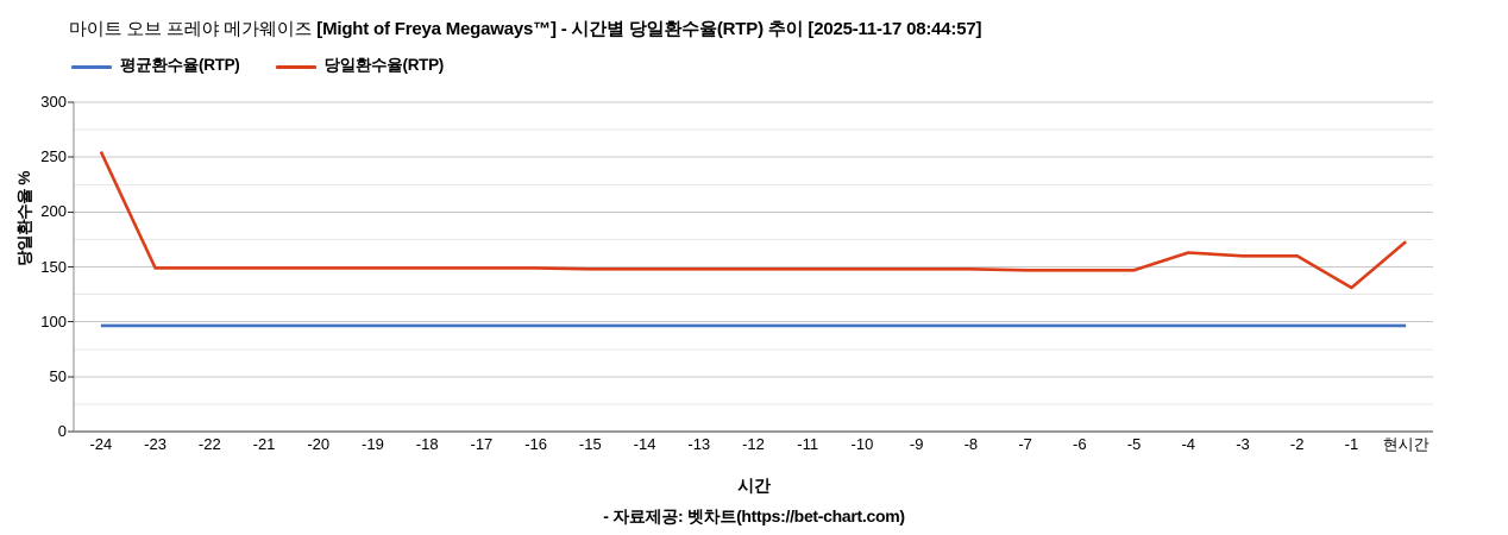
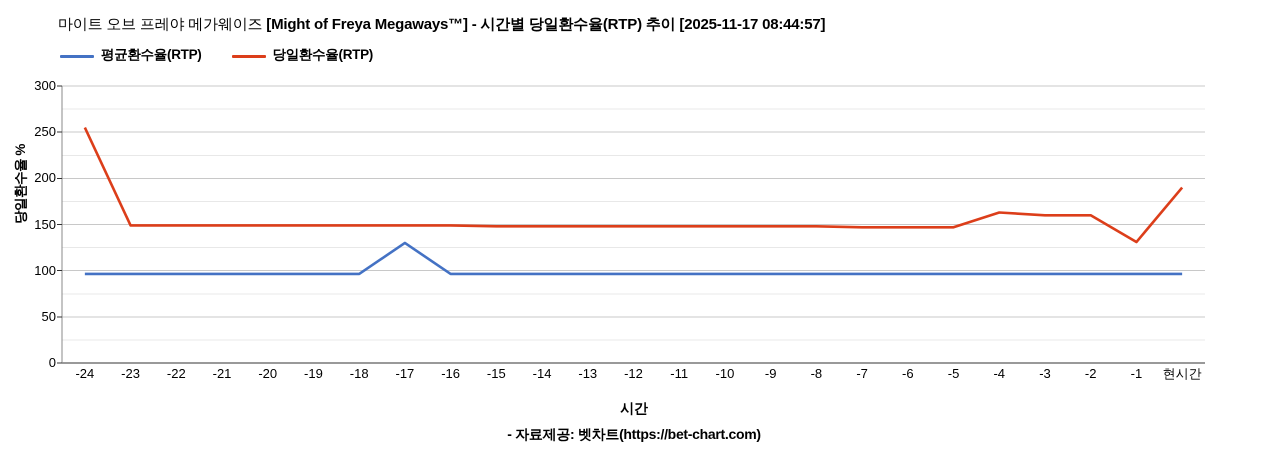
평균환수율(RTP)/-17: 100 -> 130
당일환수율(RTP)/현시간: 170 -> 190
